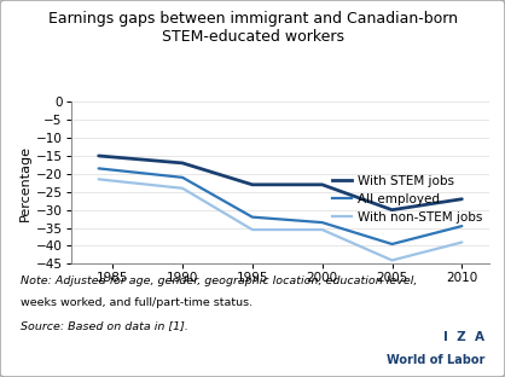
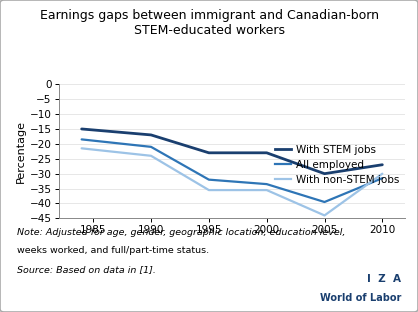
All employed/2010: -34.5 -> -31.5
With non-STEM jobs/2010: -39.0 -> -30.0
